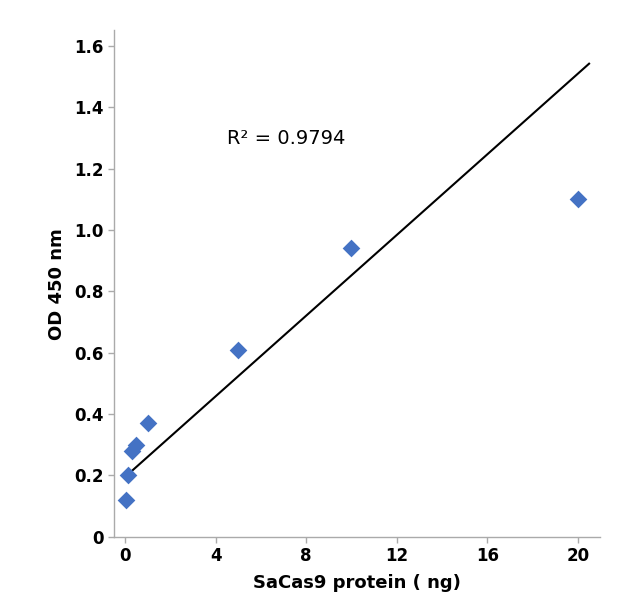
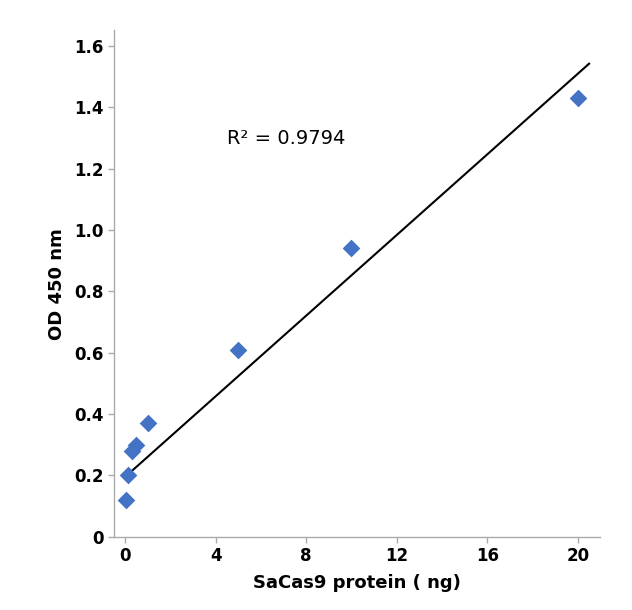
20: 1.10 -> 1.43
